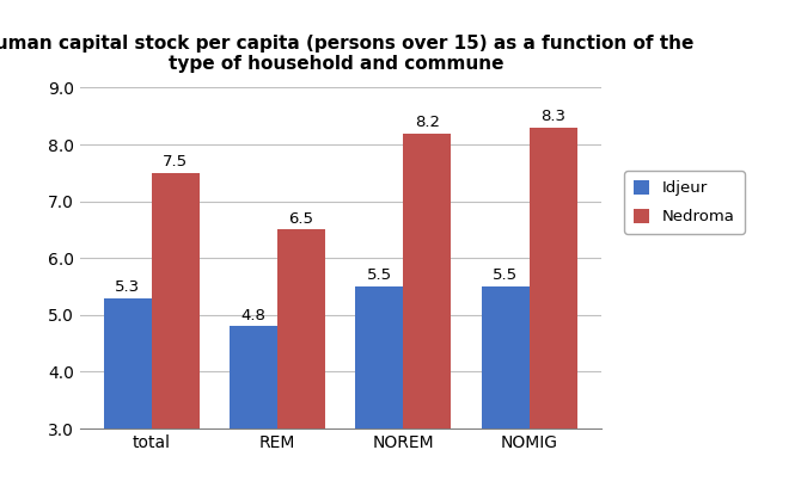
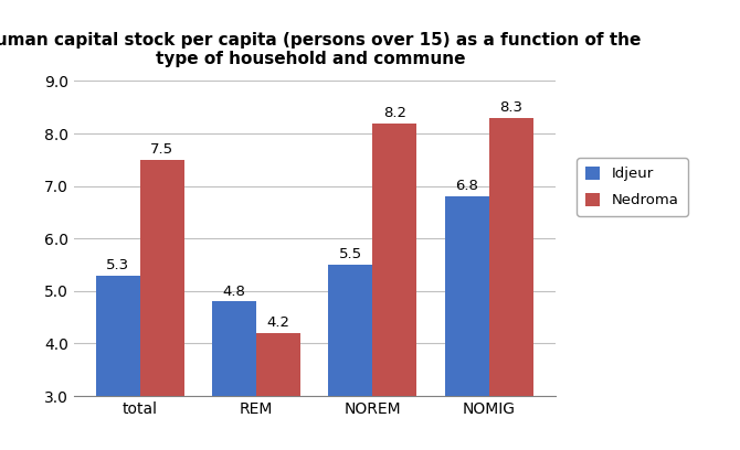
Nedroma/REM: 6.5 -> 4.2
Idjeur/NOMIG: 5.5 -> 6.8
